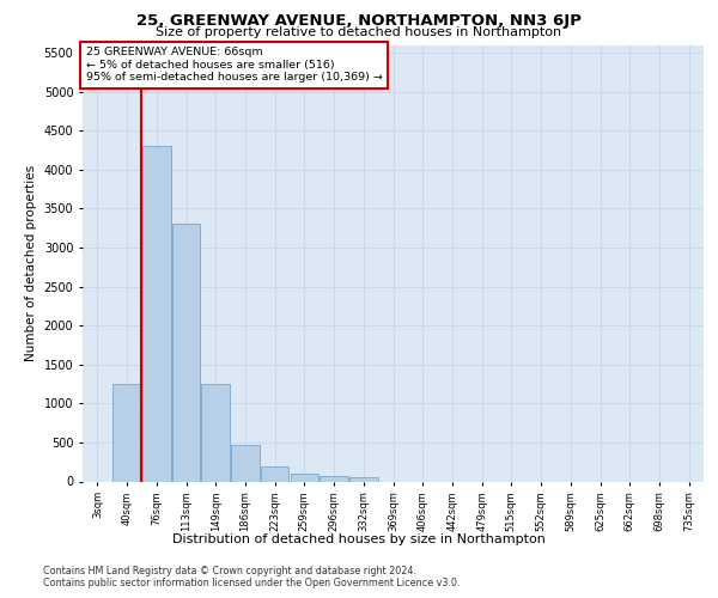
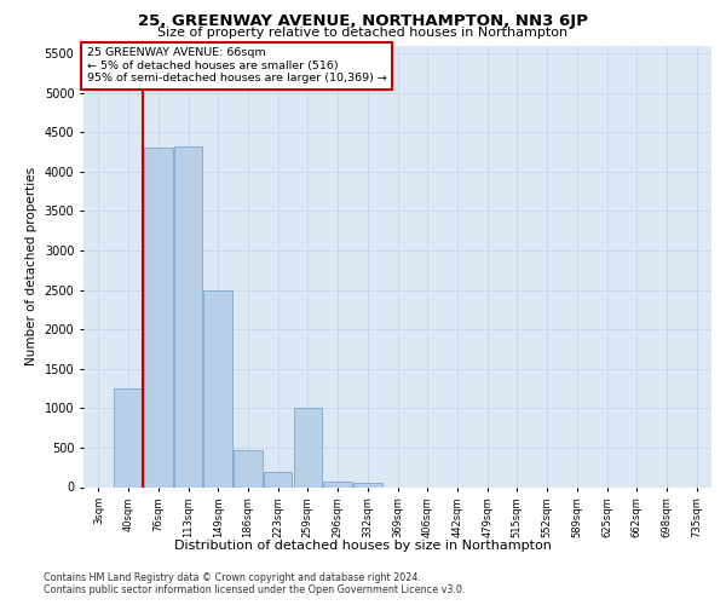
113sqm: 3300 -> 4320
149sqm: 1250 -> 2500
259sqm: 100 -> 1000
